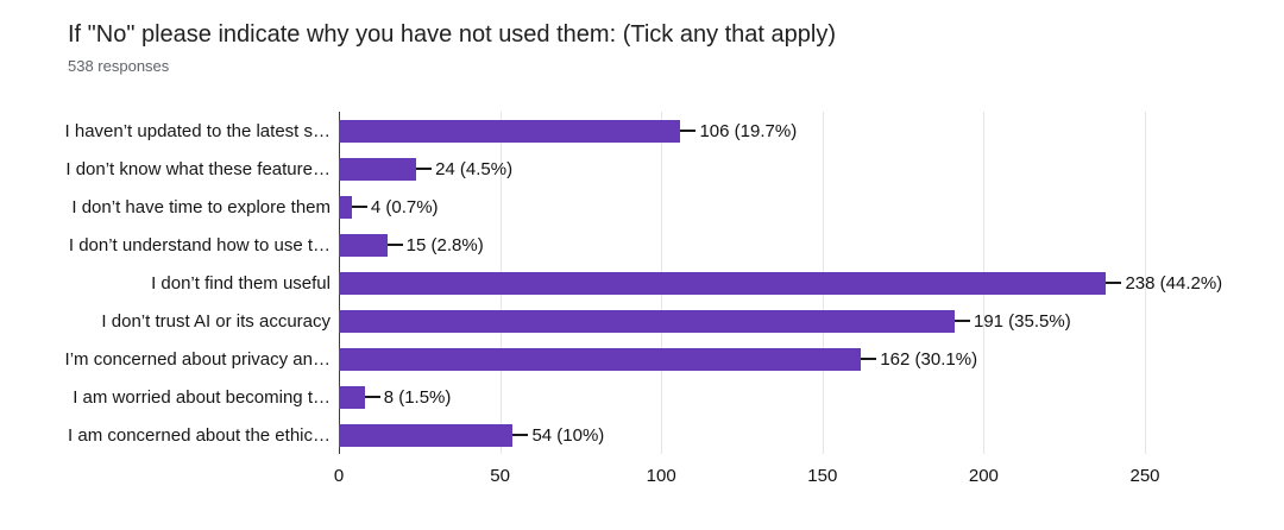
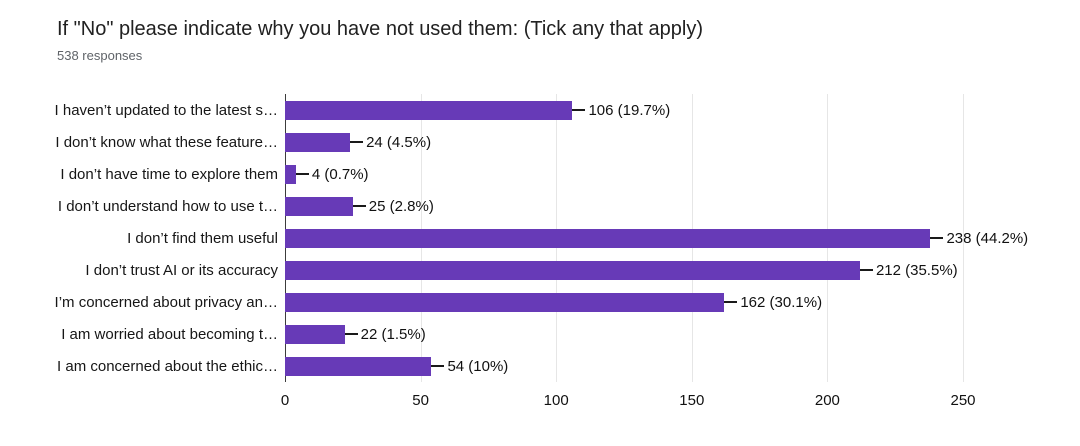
I don’t understand how to use t…: 15 -> 25
I don’t trust AI or its accuracy: 191 -> 212
I am worried about becoming t…: 8 -> 22
